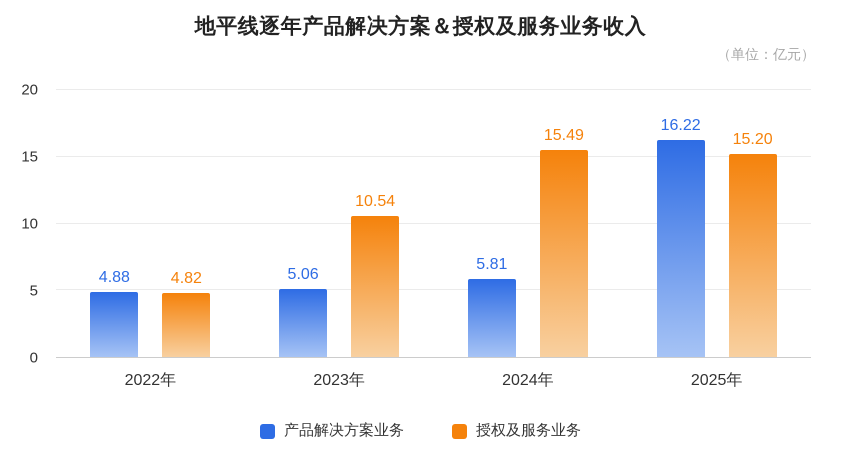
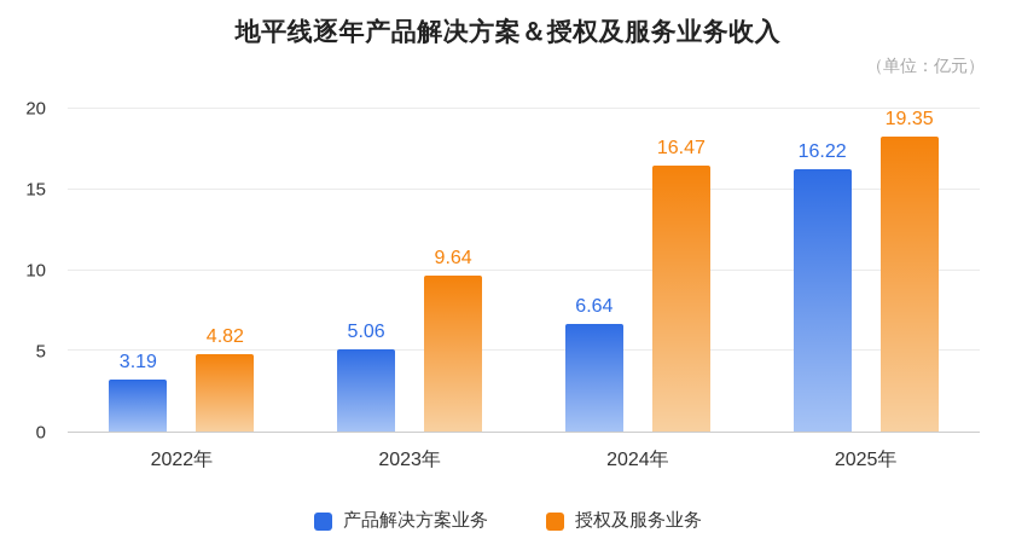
产品解决方案业务/2022年: 4.88 -> 3.19
授权及服务业务/2023年: 10.54 -> 9.64
产品解决方案业务/2024年: 5.81 -> 6.64
授权及服务业务/2024年: 15.49 -> 16.47
授权及服务业务/2025年: 15.20 -> 19.35
